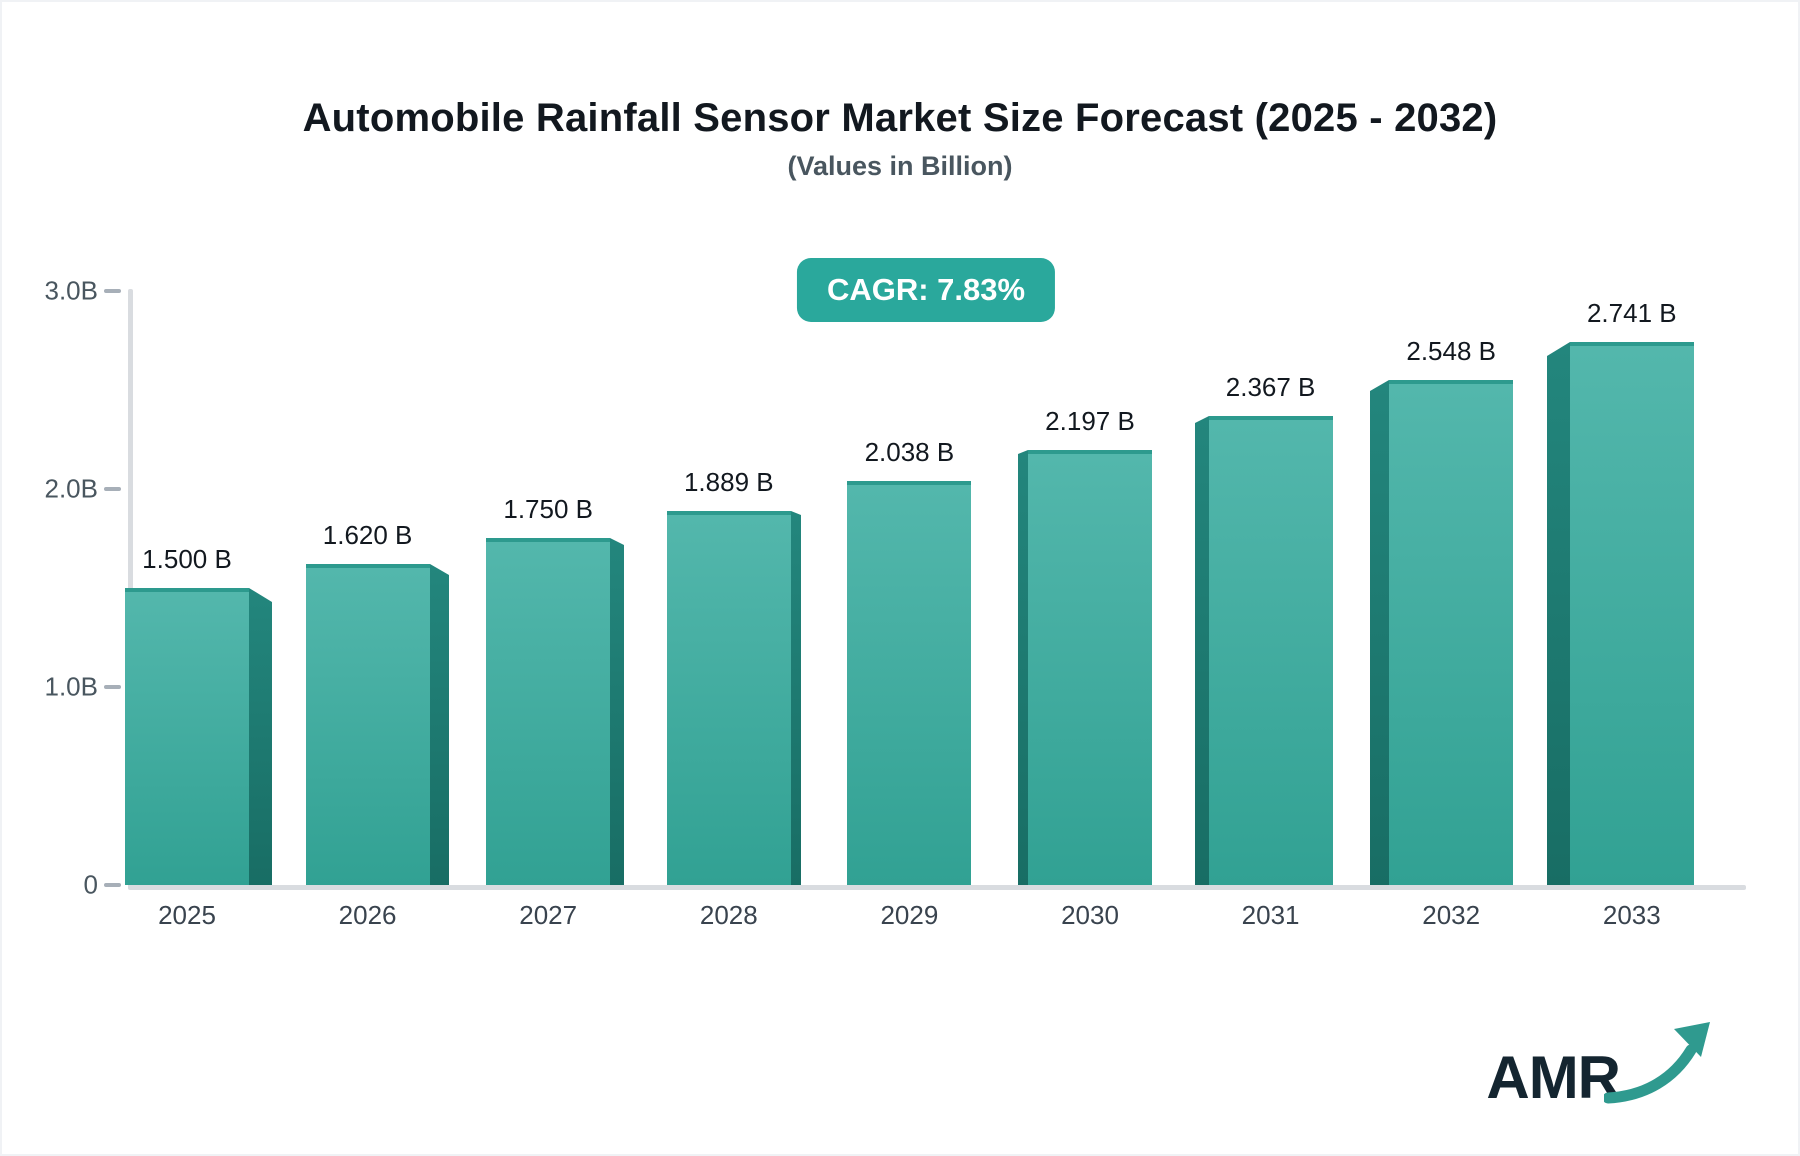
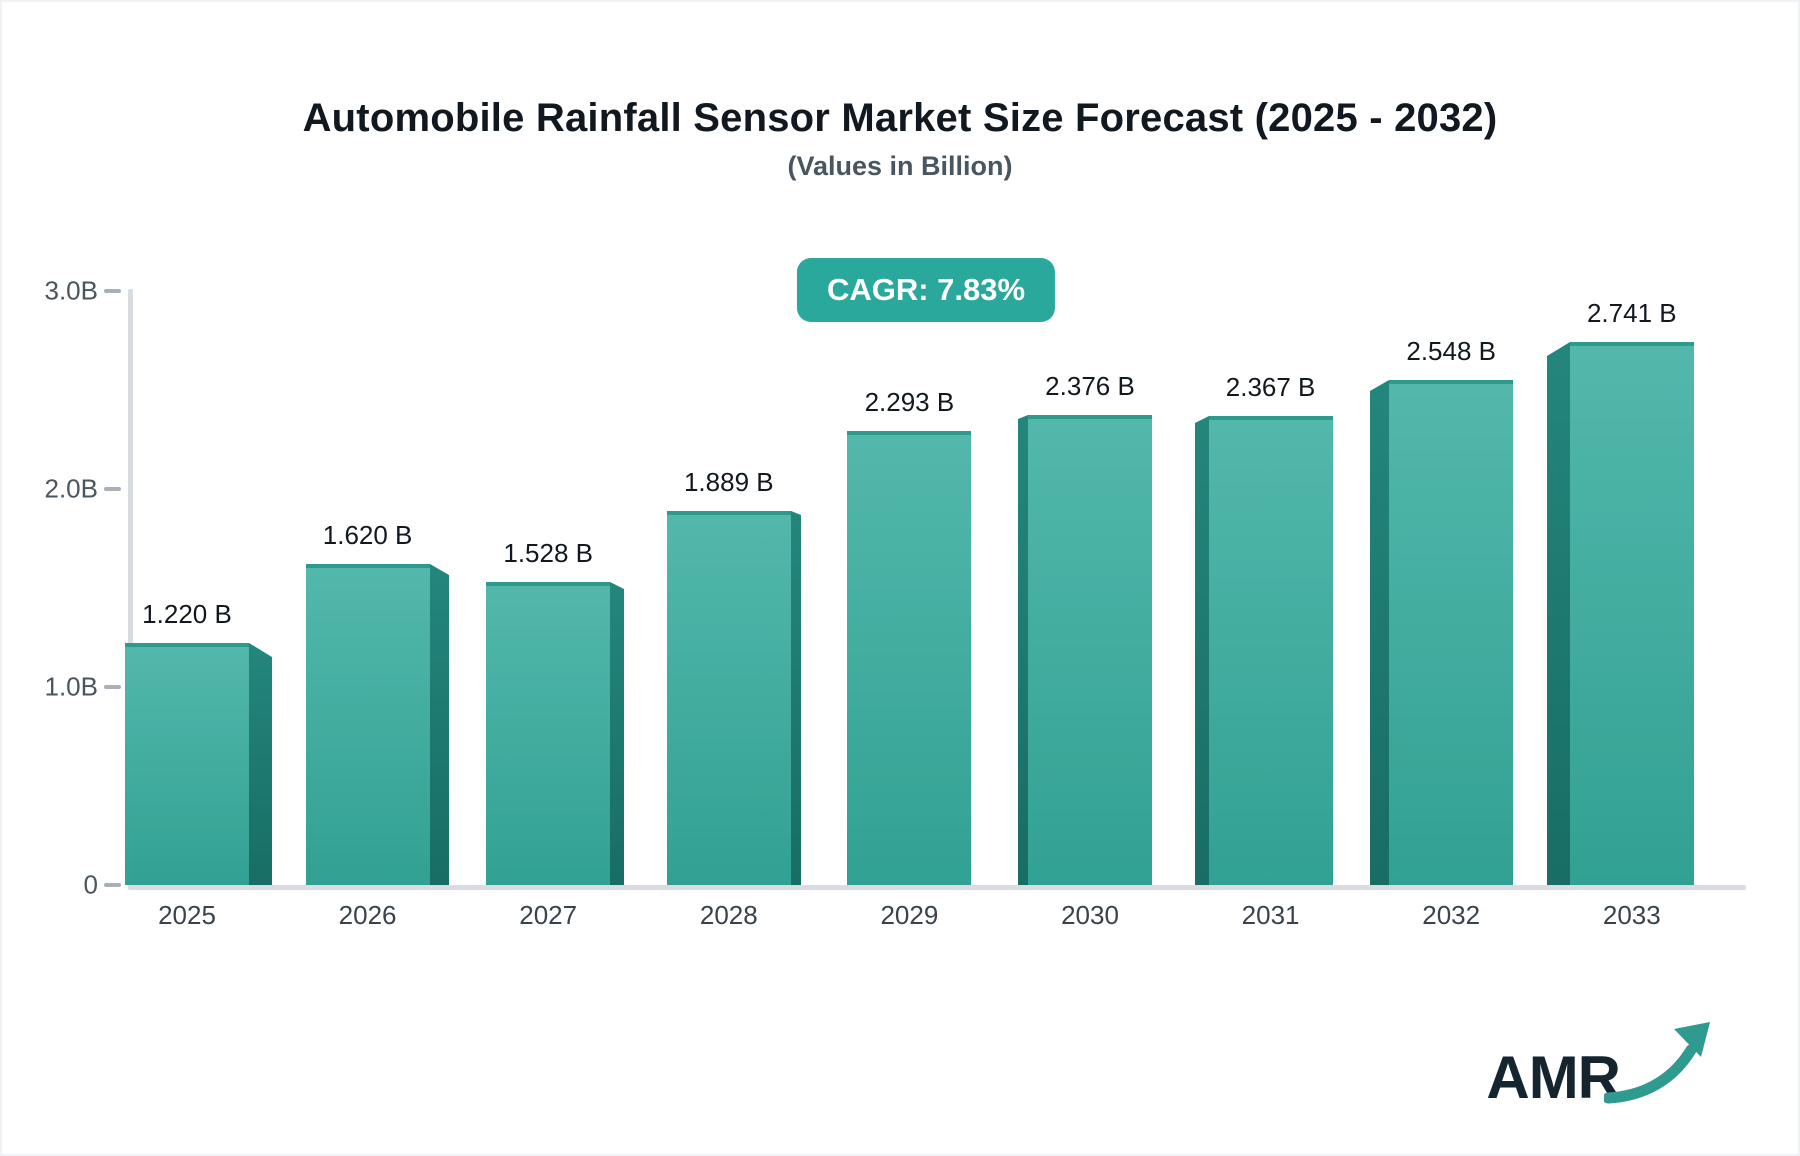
2025: 1.500 -> 1.220
2027: 1.750 -> 1.528
2029: 2.038 -> 2.293
2030: 2.197 -> 2.376
